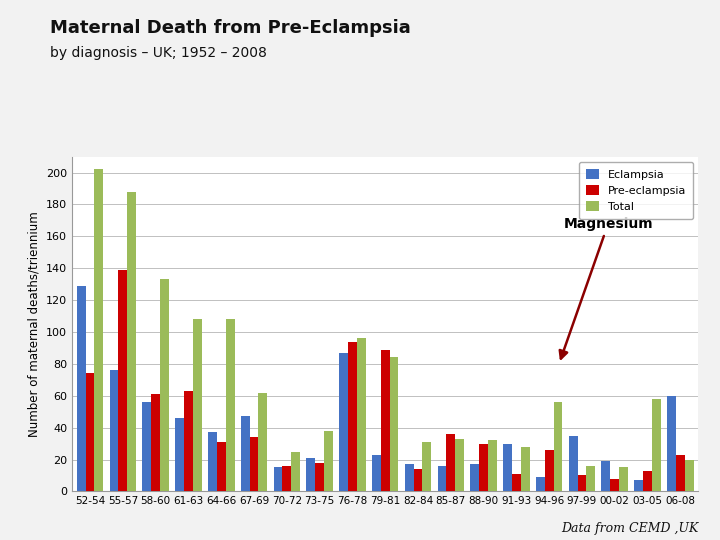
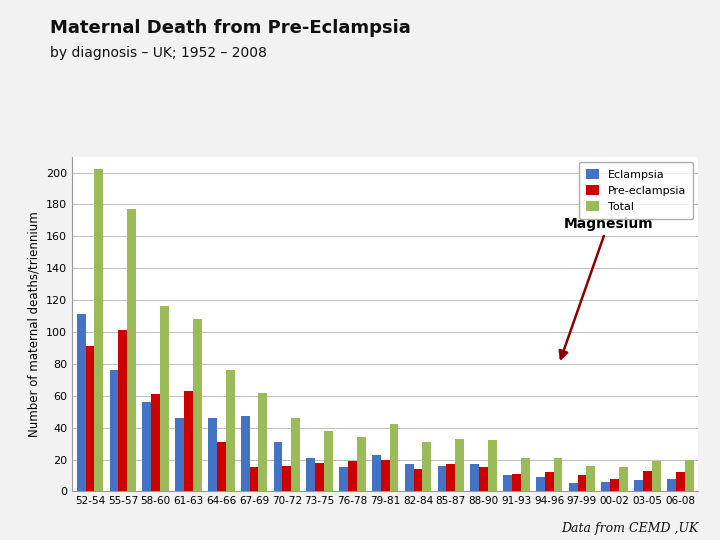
Eclampsia/52-54: 129 -> 111
Pre-eclampsia/52-54: 74 -> 91
Pre-eclampsia/55-57: 139 -> 101
Total/55-57: 188 -> 177
Total/58-60: 133 -> 116
Eclampsia/64-66: 37 -> 46
Total/64-66: 108 -> 76
Pre-eclampsia/67-69: 34 -> 15
Eclampsia/70-72: 15 -> 31
Total/70-72: 25 -> 46
Eclampsia/76-78: 87 -> 15
Pre-eclampsia/76-78: 94 -> 19
Total/76-78: 96 -> 34
Pre-eclampsia/79-81: 89 -> 20
Total/79-81: 84 -> 42
Pre-eclampsia/85-87: 36 -> 17
Pre-eclampsia/88-90: 30 -> 15
Eclampsia/91-93: 30 -> 10
Total/91-93: 28 -> 21
Pre-eclampsia/94-96: 26 -> 12
Total/94-96: 56 -> 21
Eclampsia/97-99: 35 -> 5
Eclampsia/00-02: 19 -> 6
Total/03-05: 58 -> 19
Eclampsia/06-08: 60 -> 8
Pre-eclampsia/06-08: 23 -> 12
